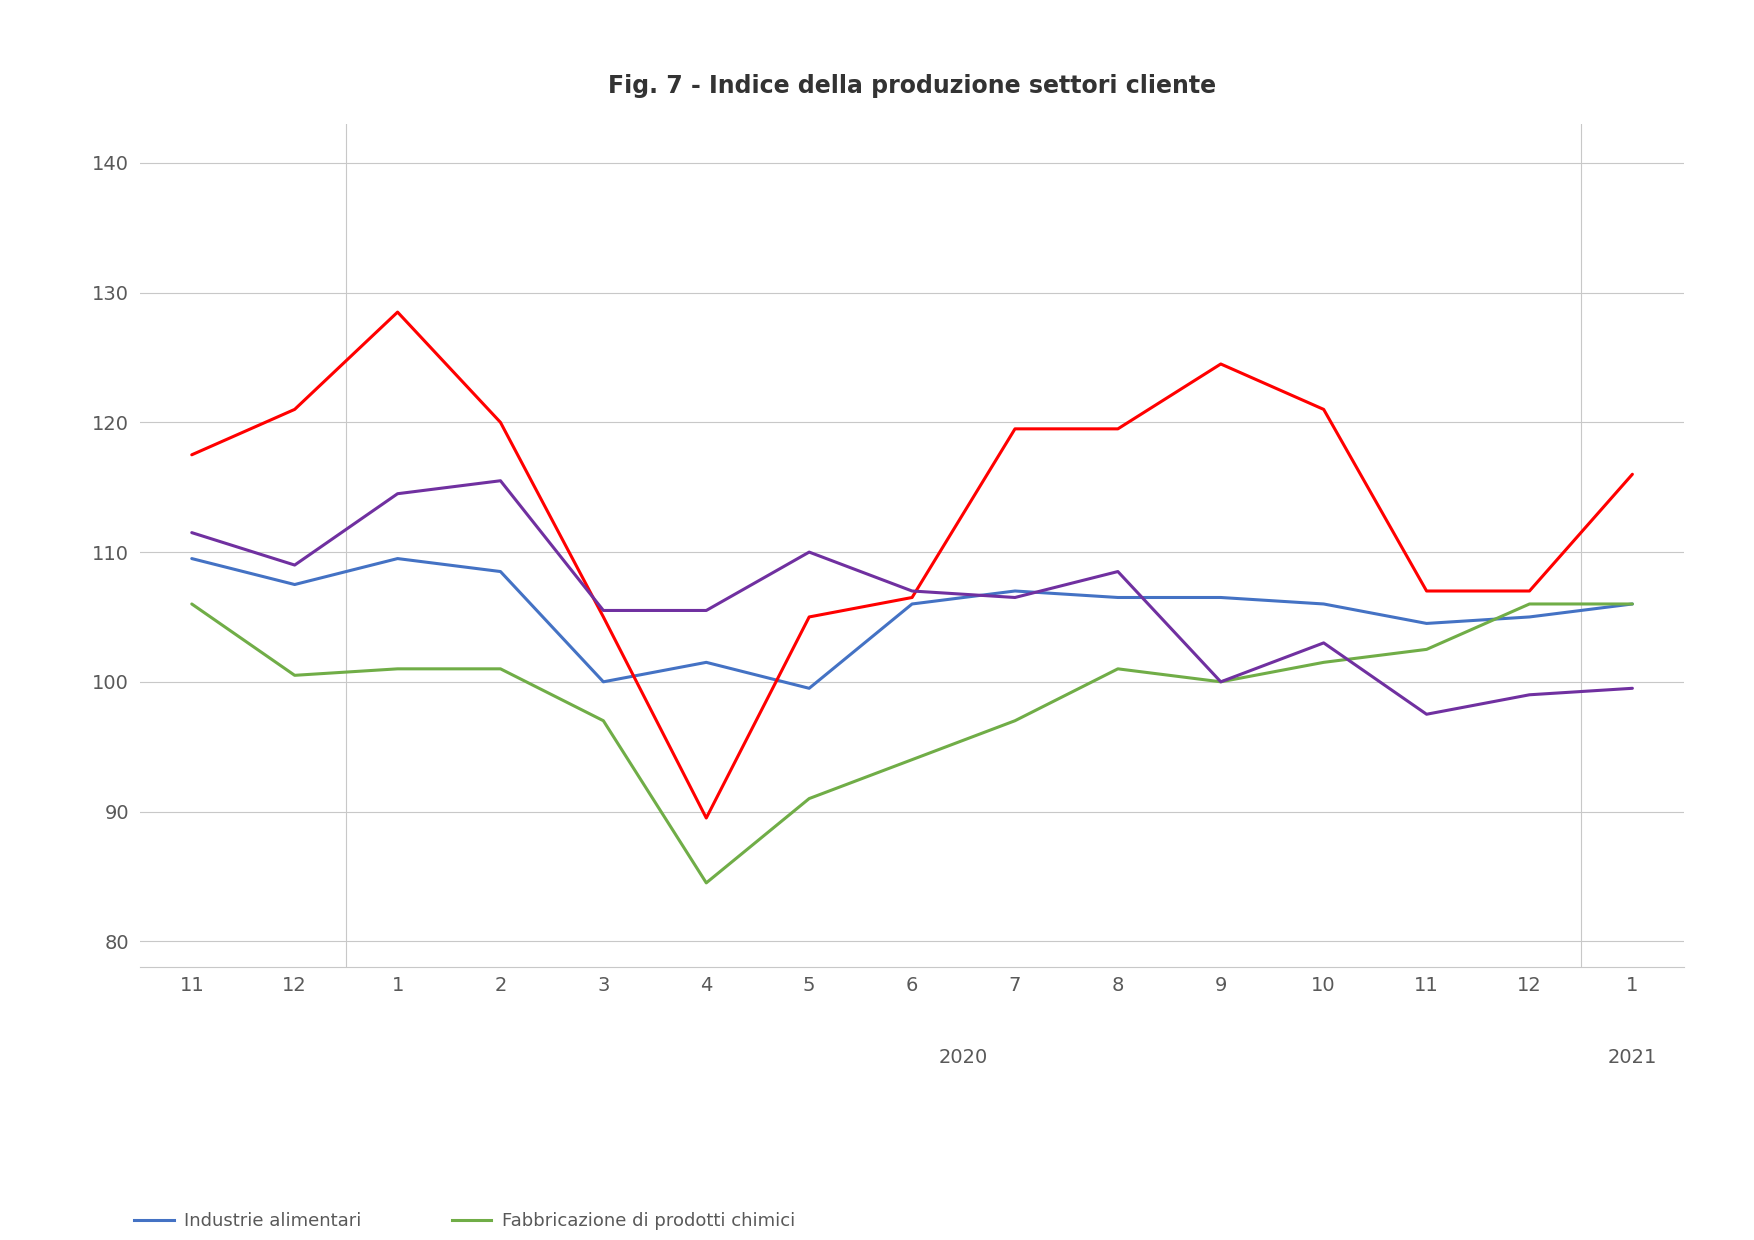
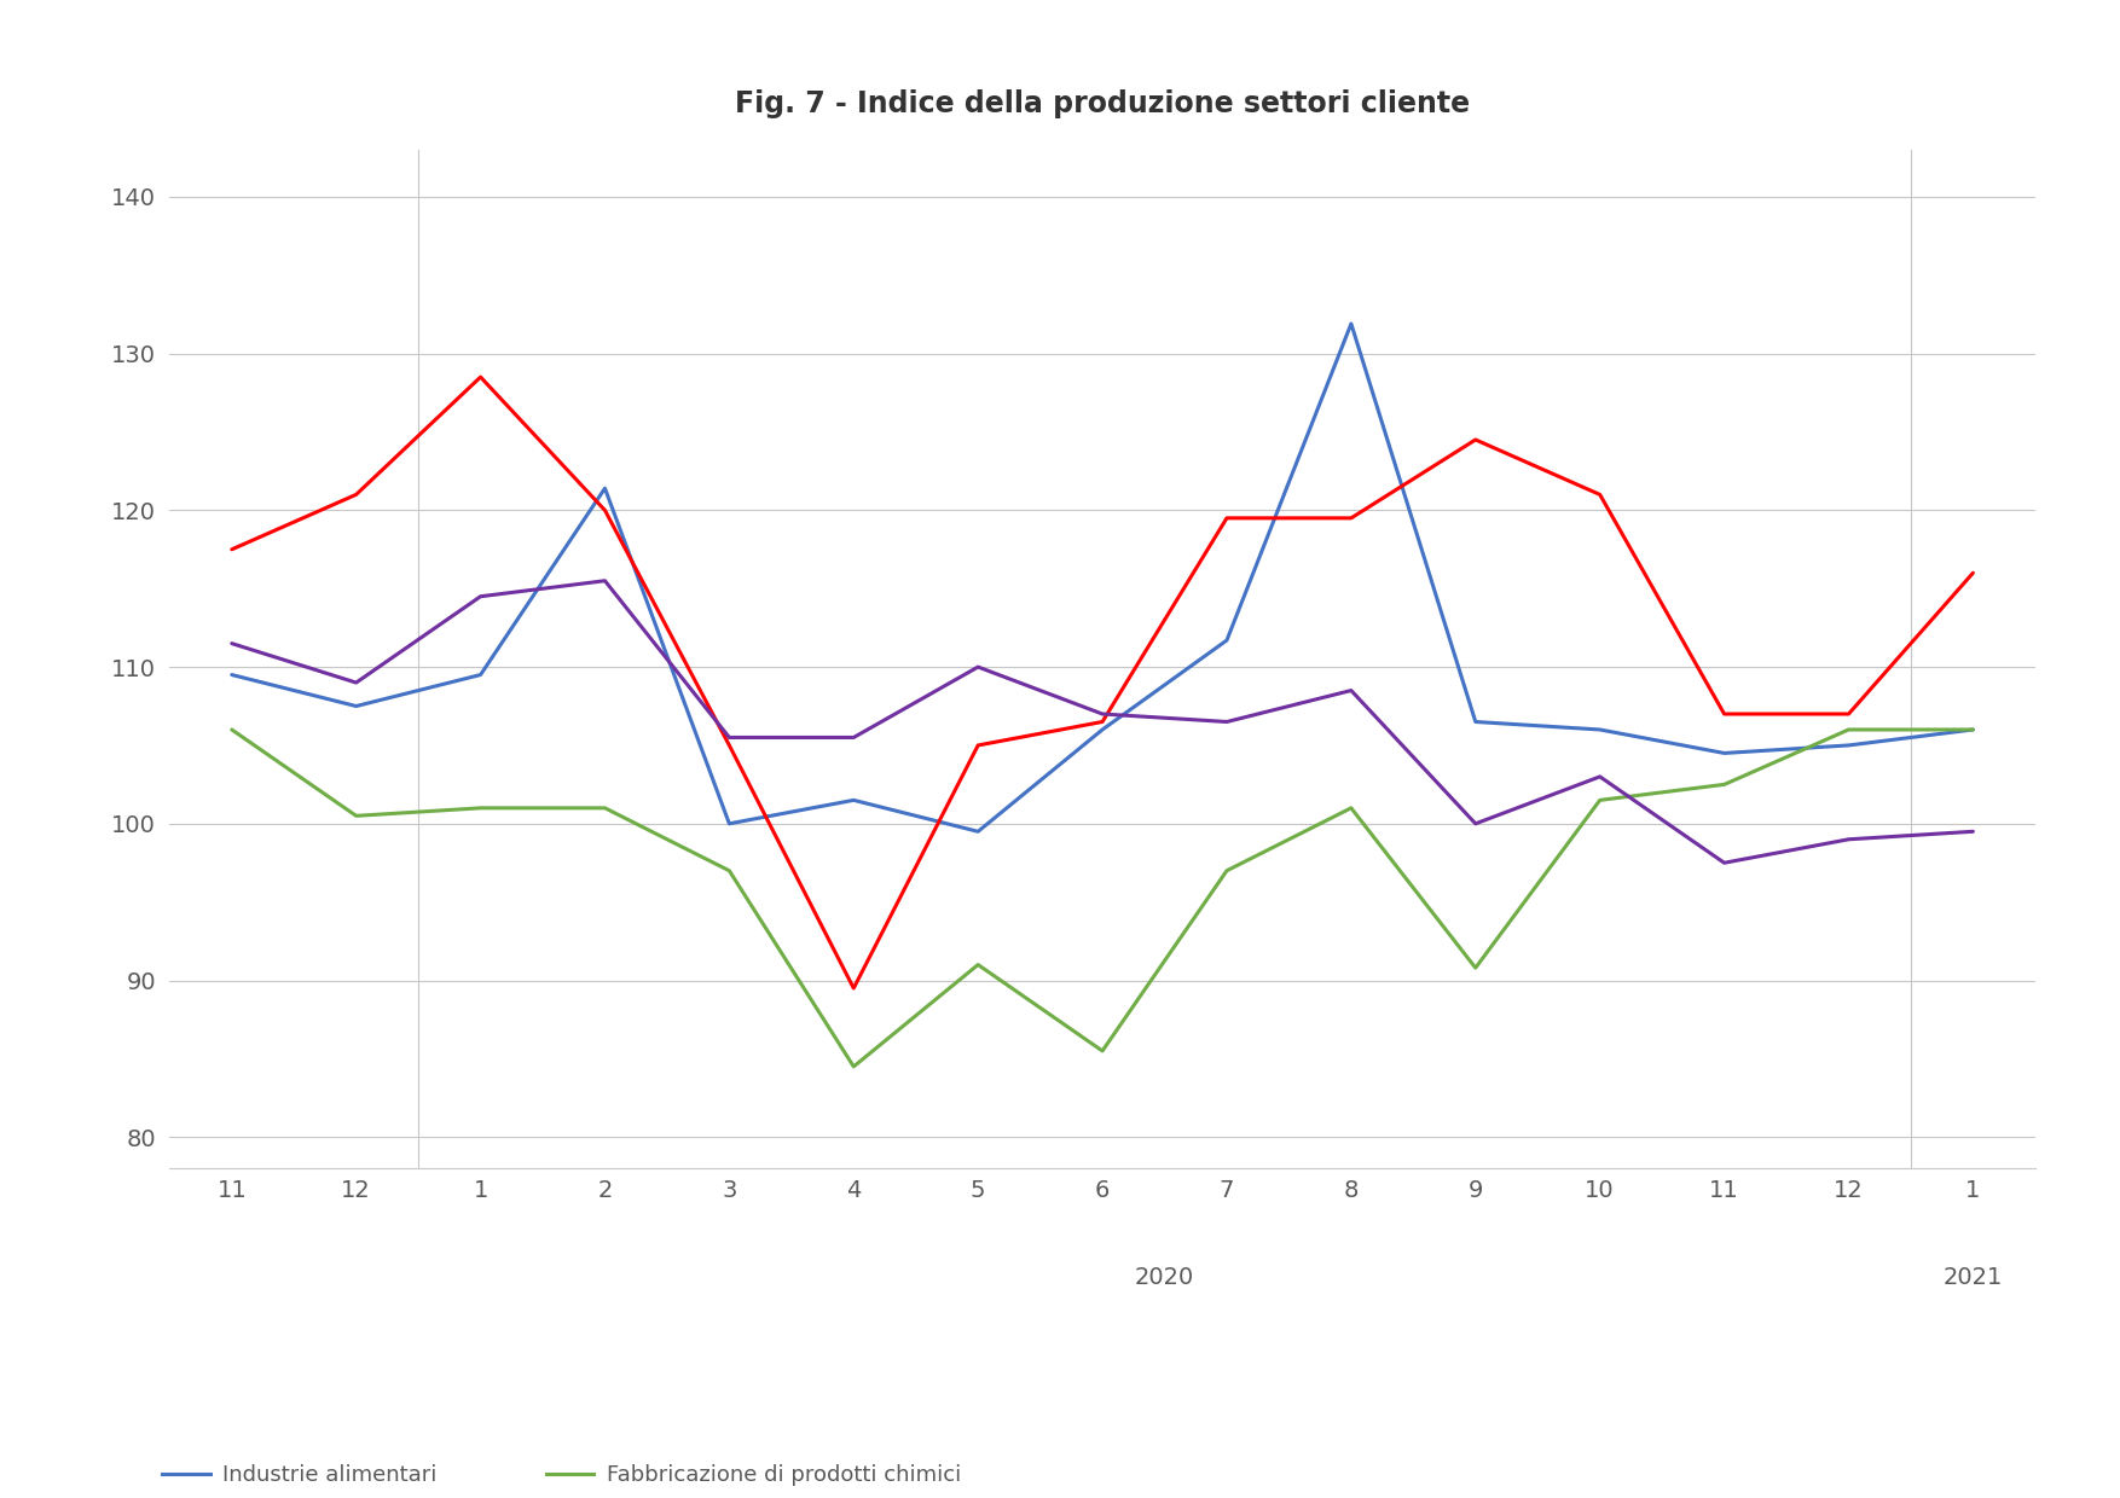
Industrie alimentari/2: 108.5 -> 121.4
Fabbricazione di prodotti chimici/6: 94.0 -> 85.5
Industrie alimentari/7: 107.0 -> 111.7
Industrie alimentari/8: 106.5 -> 131.9
Fabbricazione di prodotti chimici/9: 100.0 -> 90.8
